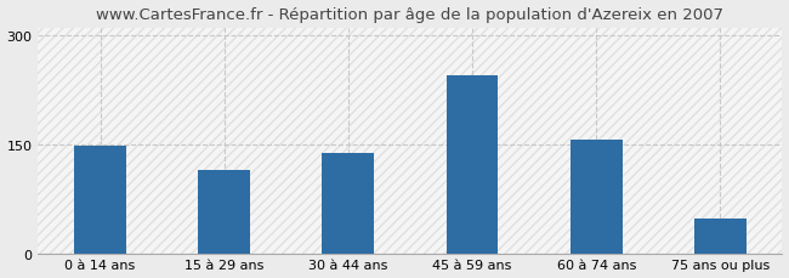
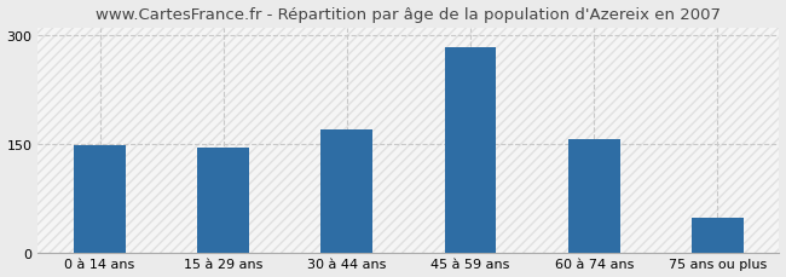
15 à 29 ans: 114 -> 144
30 à 44 ans: 138 -> 170
45 à 59 ans: 244 -> 283
